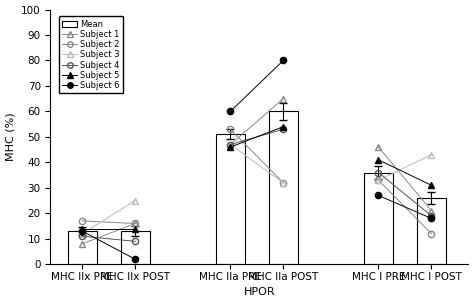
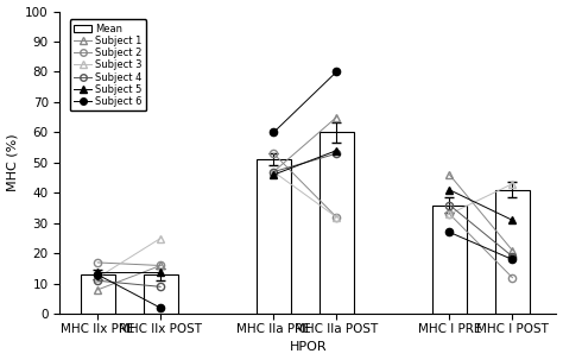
MHC I POST: 26 -> 41
